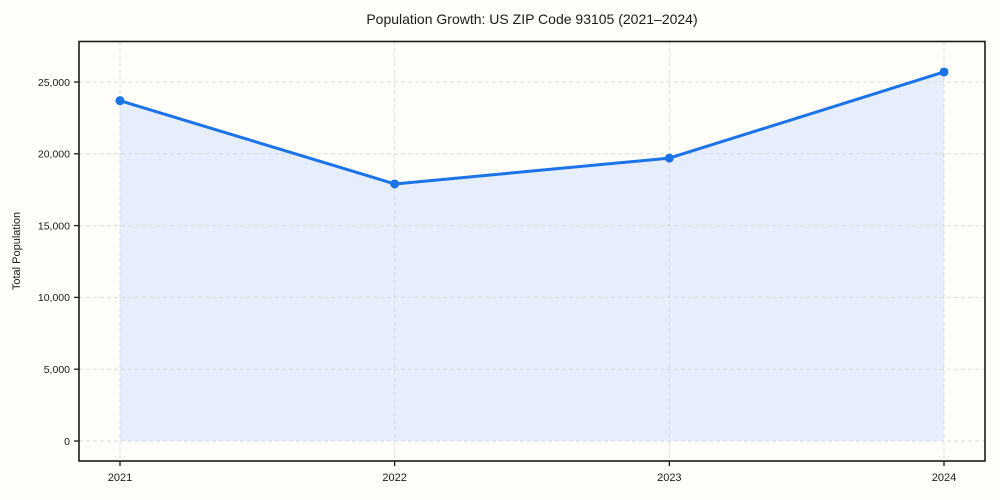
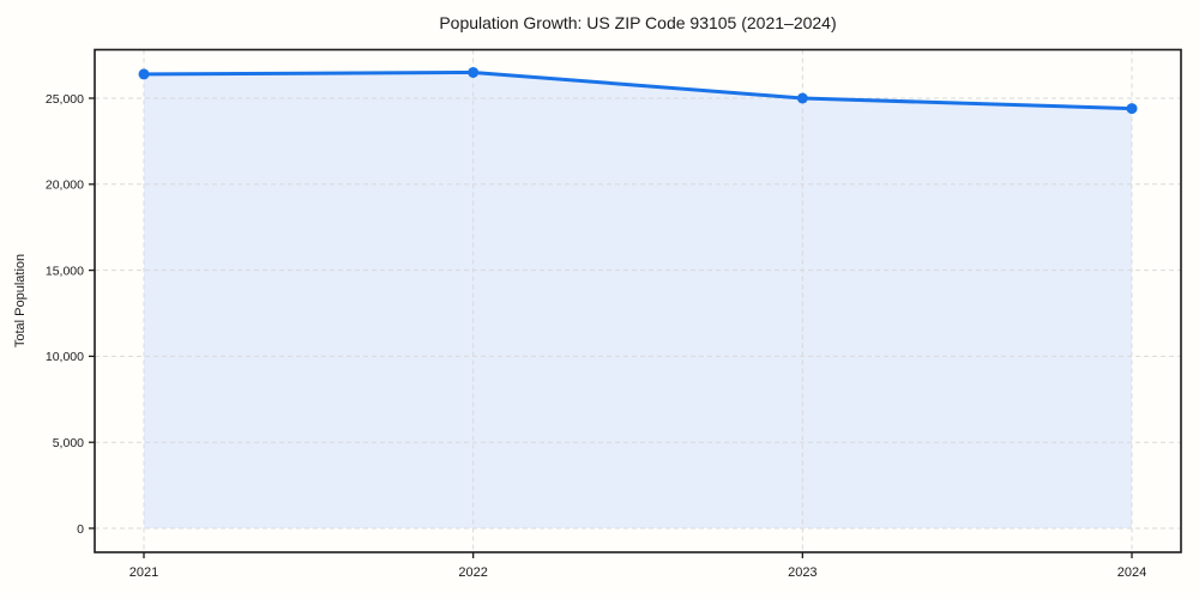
2021: 23700 -> 26400
2022: 17900 -> 26500
2023: 19700 -> 25000
2024: 25700 -> 24400
